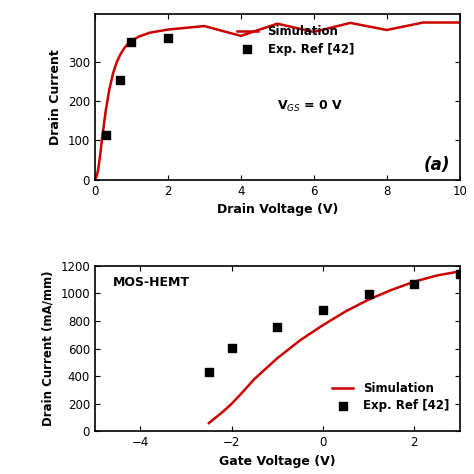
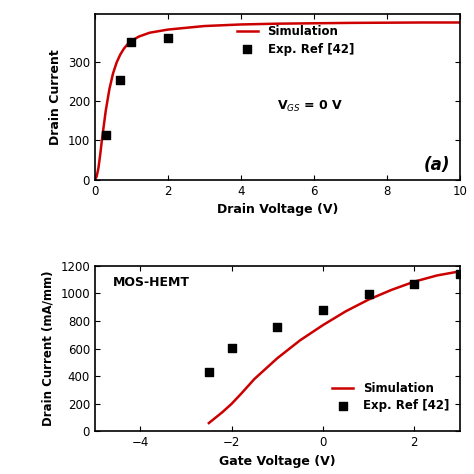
Simulation/4: 365 -> 394
Simulation/6: 375 -> 397
Simulation/8: 380 -> 398
